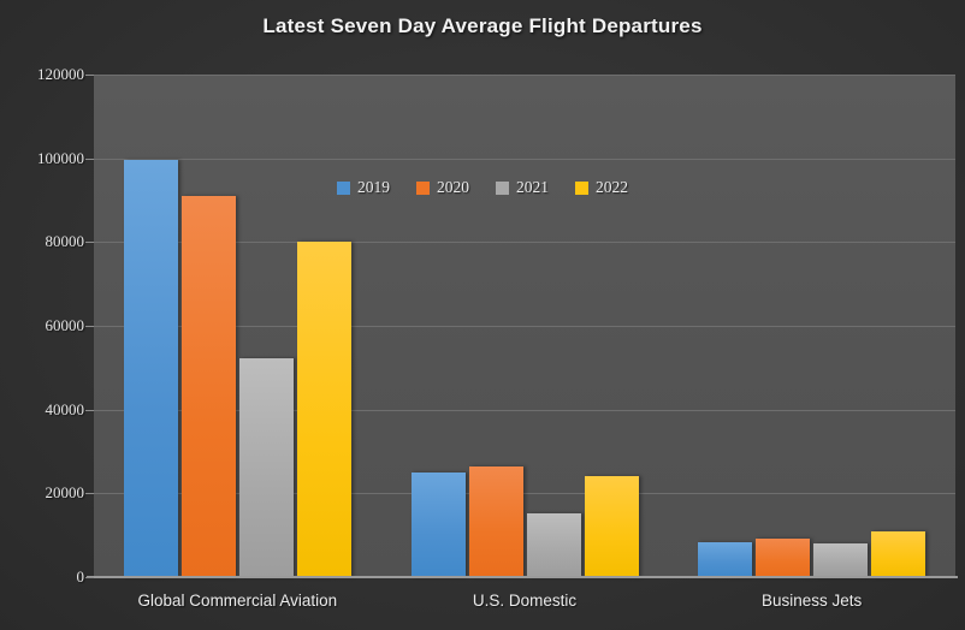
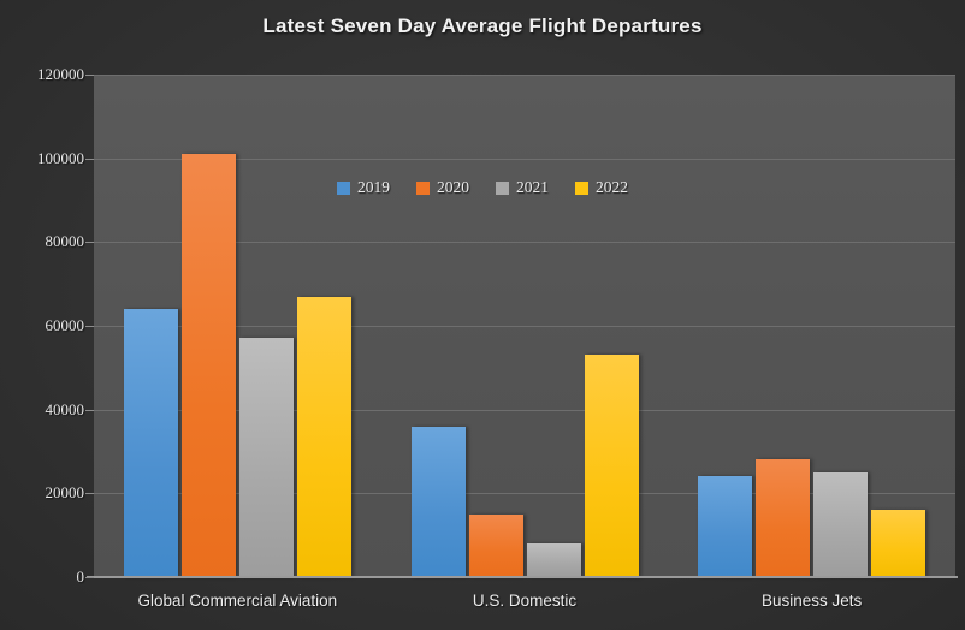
2019/Global Commercial Aviation: 100000 -> 64000
2020/Global Commercial Aviation: 91000 -> 101000
2021/Global Commercial Aviation: 52000 -> 57000
2022/Global Commercial Aviation: 80000 -> 67000
2019/U.S. Domestic: 25000 -> 36000
2020/U.S. Domestic: 26000 -> 15000
2021/U.S. Domestic: 15000 -> 8000
2022/U.S. Domestic: 24000 -> 53000
2019/Business Jets: 8000 -> 24000
2020/Business Jets: 9000 -> 28000
2021/Business Jets: 8000 -> 25000
2022/Business Jets: 11000 -> 16000
